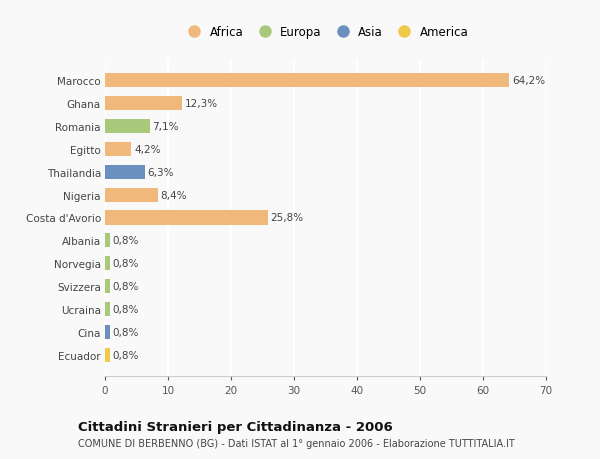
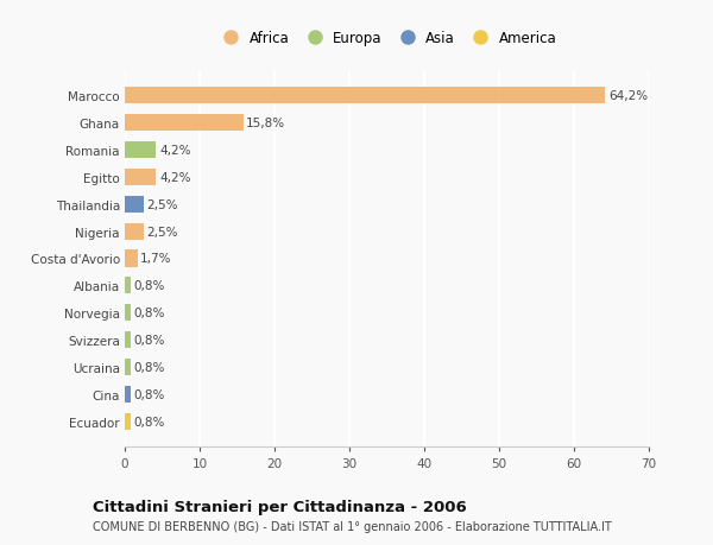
Ghana: 12,3% -> 15,8%
Romania: 7,1% -> 4,2%
Thailandia: 6,3% -> 2,5%
Nigeria: 8,4% -> 2,5%
Costa d'Avorio: 25,8% -> 1,7%
